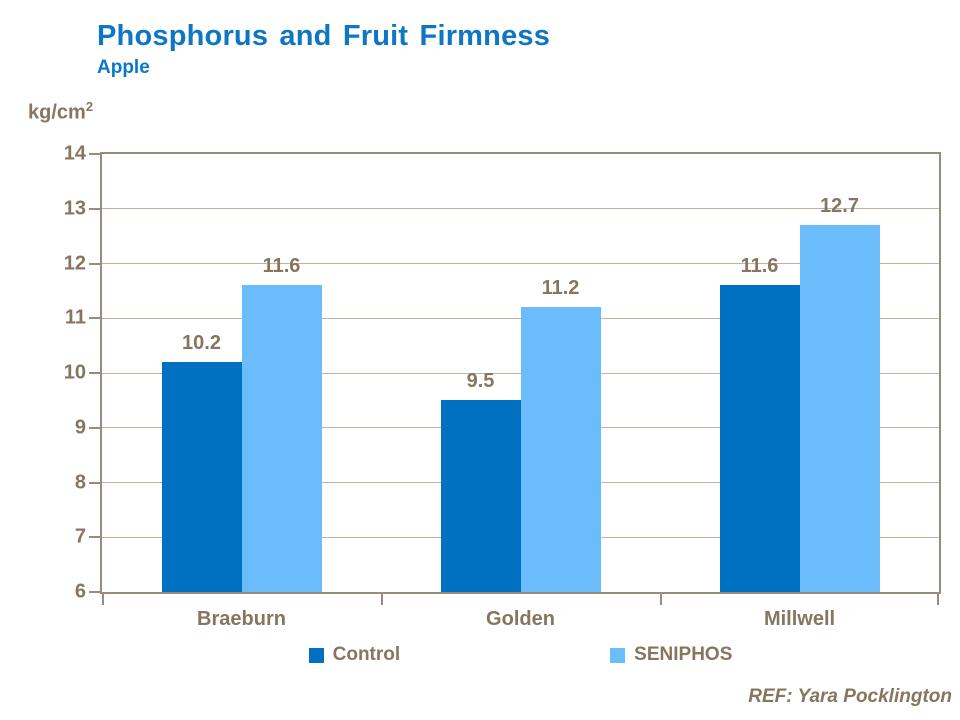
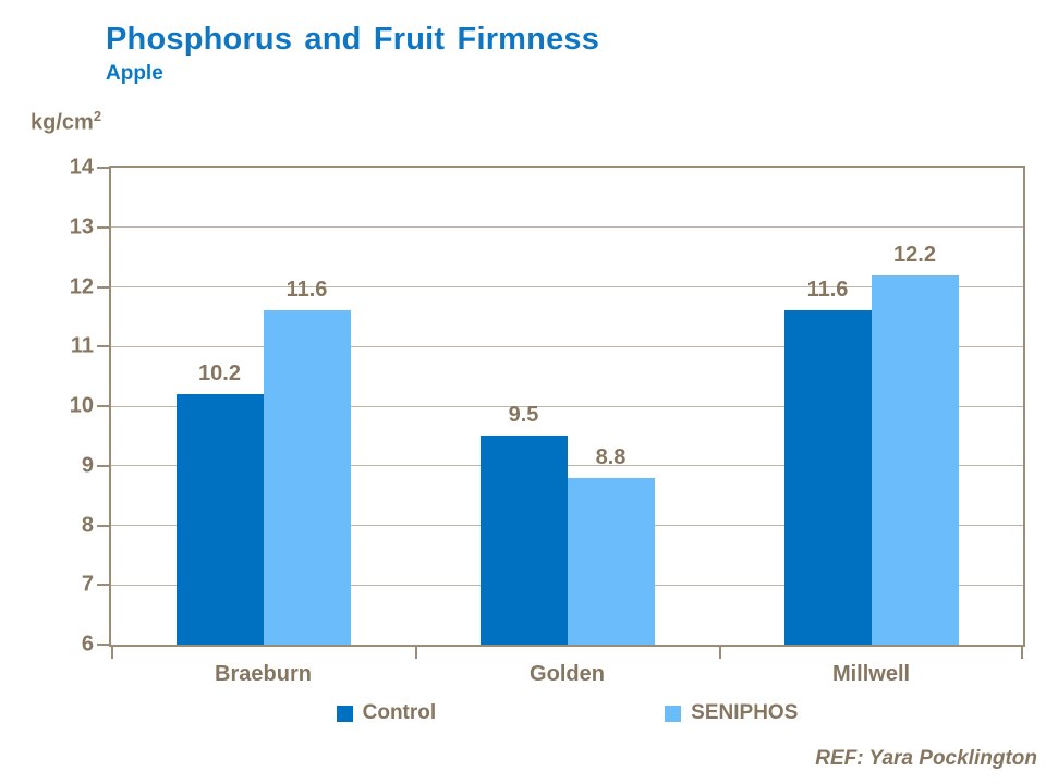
SENIPHOS/Golden: 11.2 -> 8.8
SENIPHOS/Millwell: 12.7 -> 12.2
